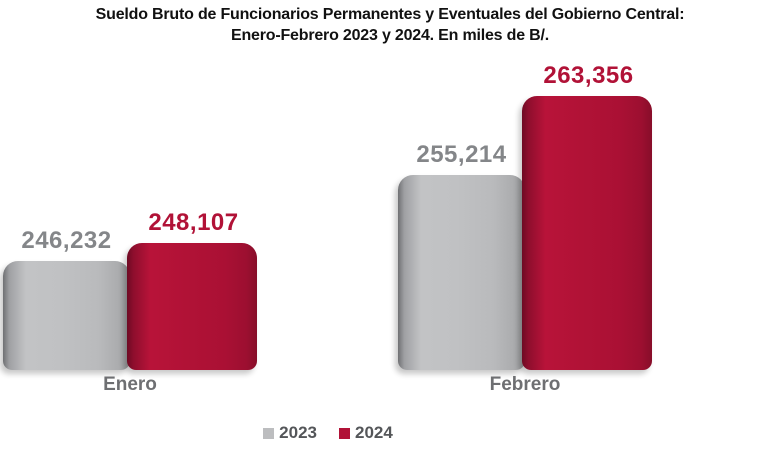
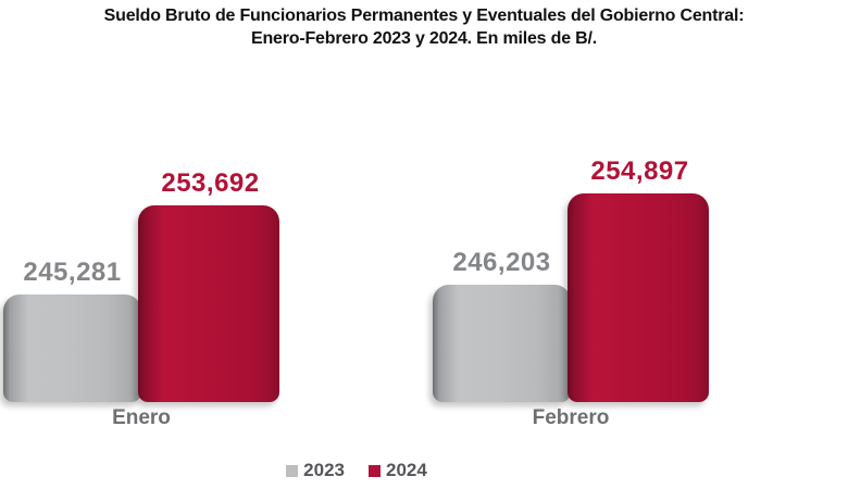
2023/Enero: 246,232 -> 245,281
2024/Enero: 248,107 -> 253,692
2023/Febrero: 255,214 -> 246,203
2024/Febrero: 263,356 -> 254,897
